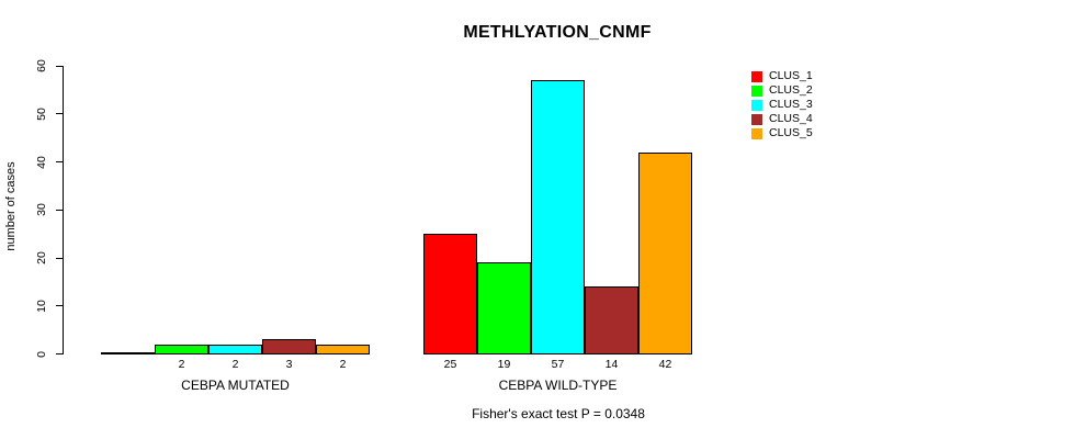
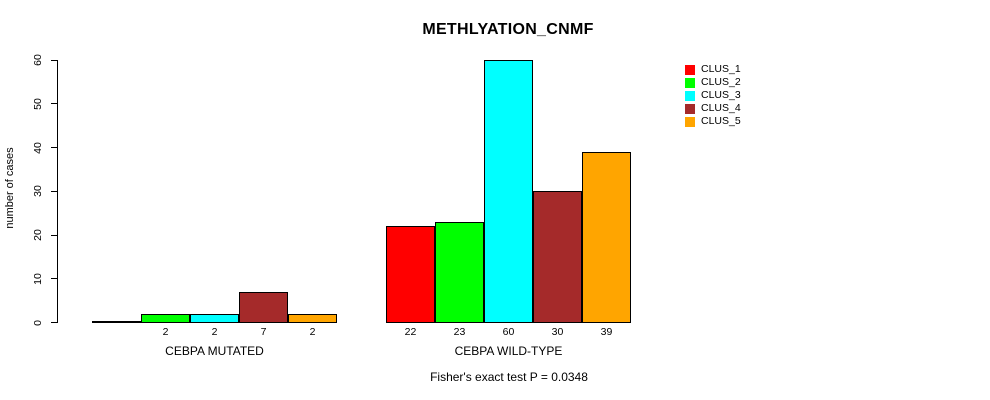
CLUS_4/CEBPA MUTATED: 3 -> 7
CLUS_1/CEBPA WILD-TYPE: 25 -> 22
CLUS_2/CEBPA WILD-TYPE: 19 -> 23
CLUS_3/CEBPA WILD-TYPE: 57 -> 60
CLUS_4/CEBPA WILD-TYPE: 14 -> 30
CLUS_5/CEBPA WILD-TYPE: 42 -> 39
